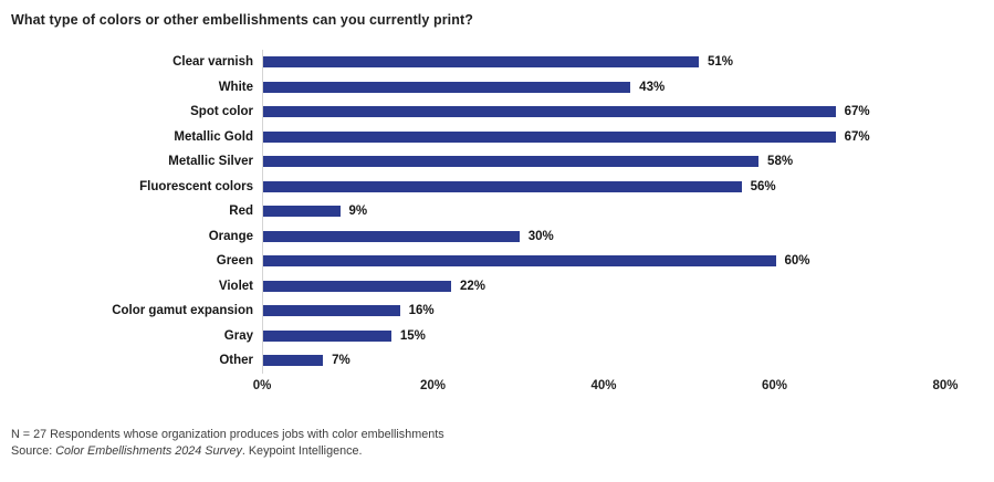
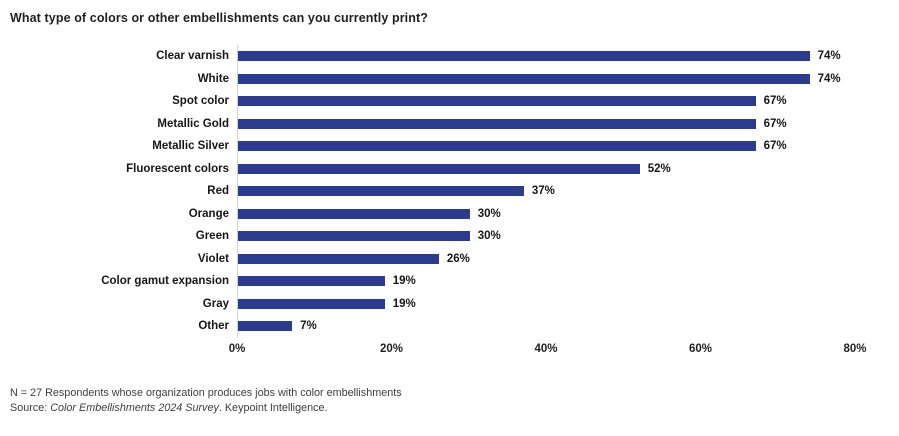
Clear varnish: 51% -> 74%
White: 43% -> 74%
Metallic Silver: 58% -> 67%
Fluorescent colors: 56% -> 52%
Red: 9% -> 37%
Green: 60% -> 30%
Violet: 22% -> 26%
Color gamut expansion: 16% -> 19%
Gray: 15% -> 19%
